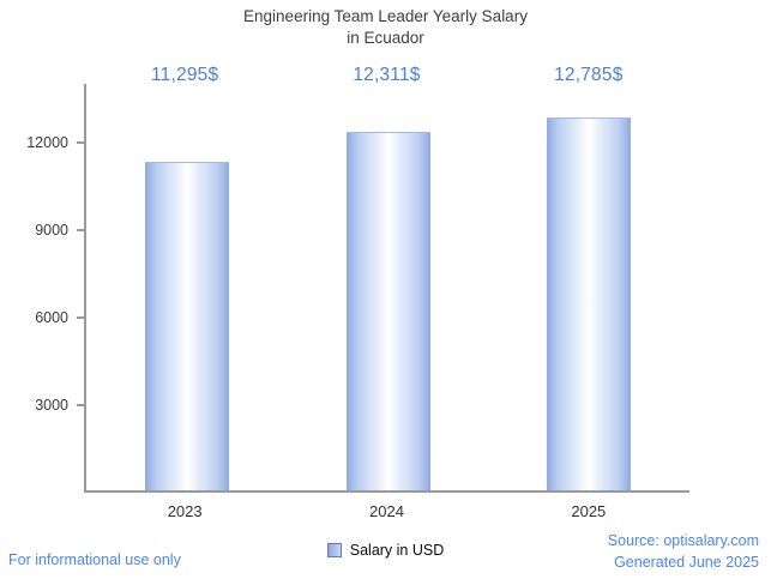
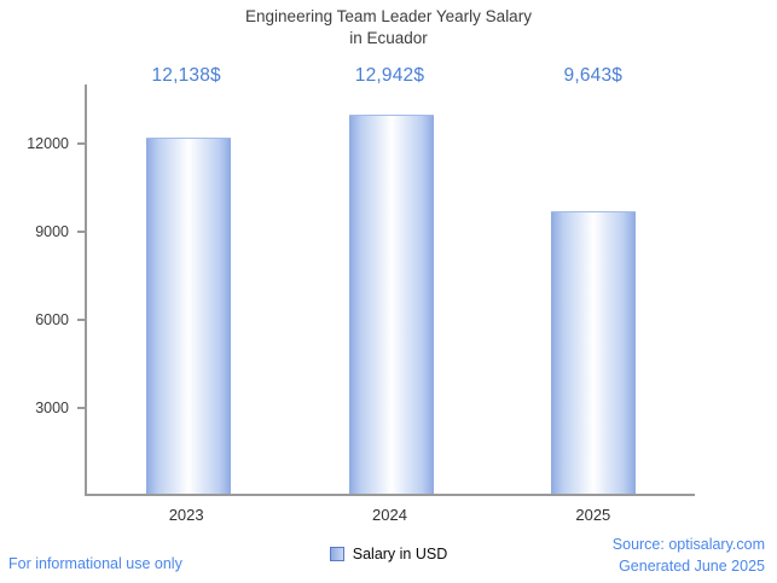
2023: 11,295 -> 12,138
2024: 12,311 -> 12,942
2025: 12,785 -> 9,643
